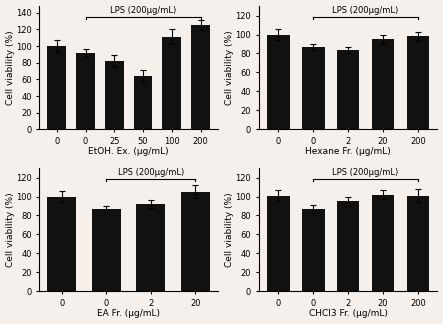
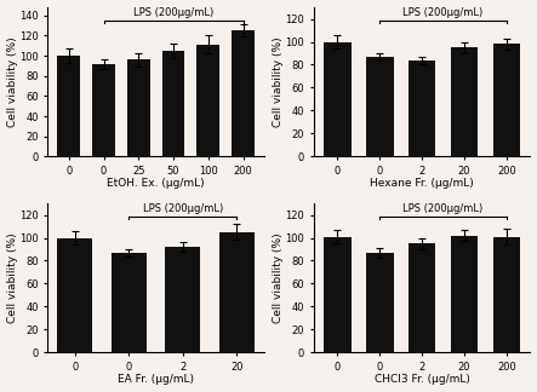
25: 82 -> 96
50: 64 -> 105
